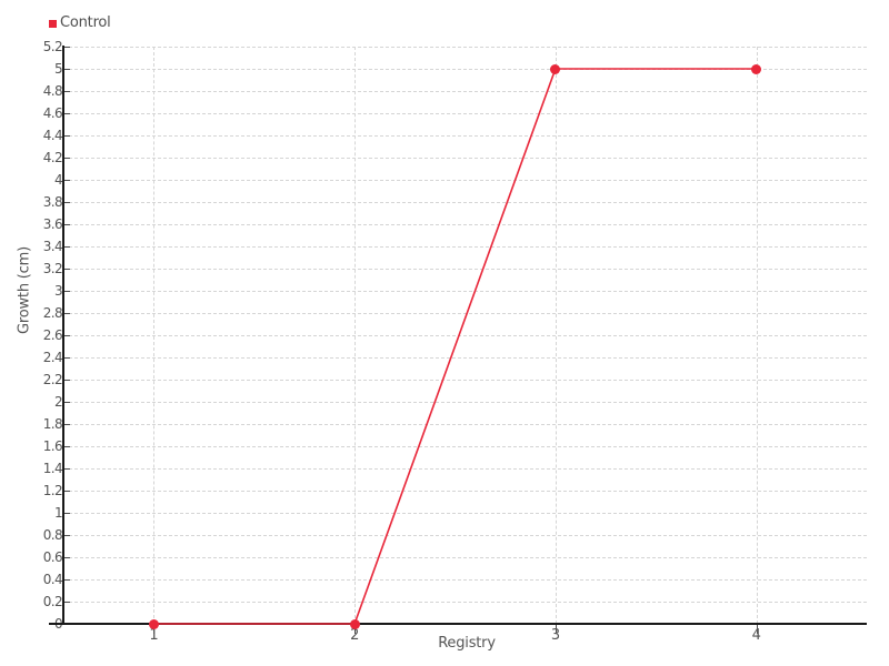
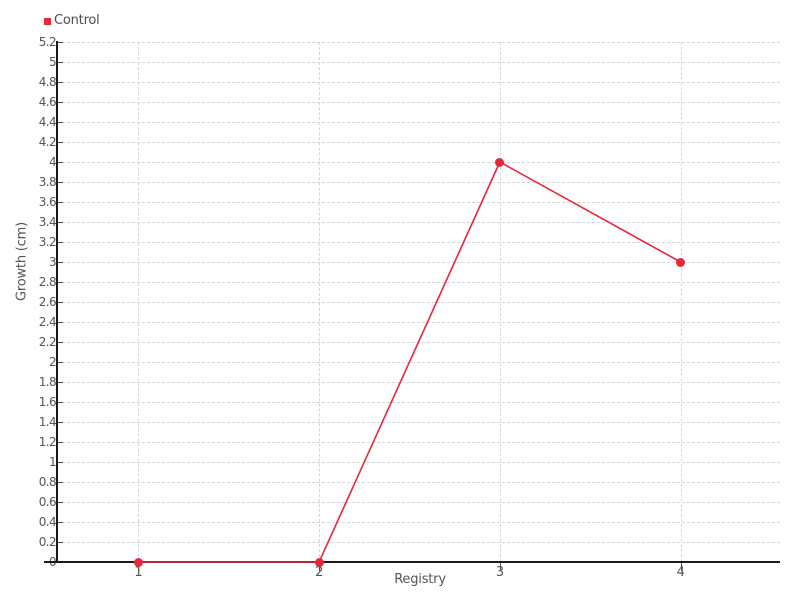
3: 5 -> 4
4: 5 -> 3
